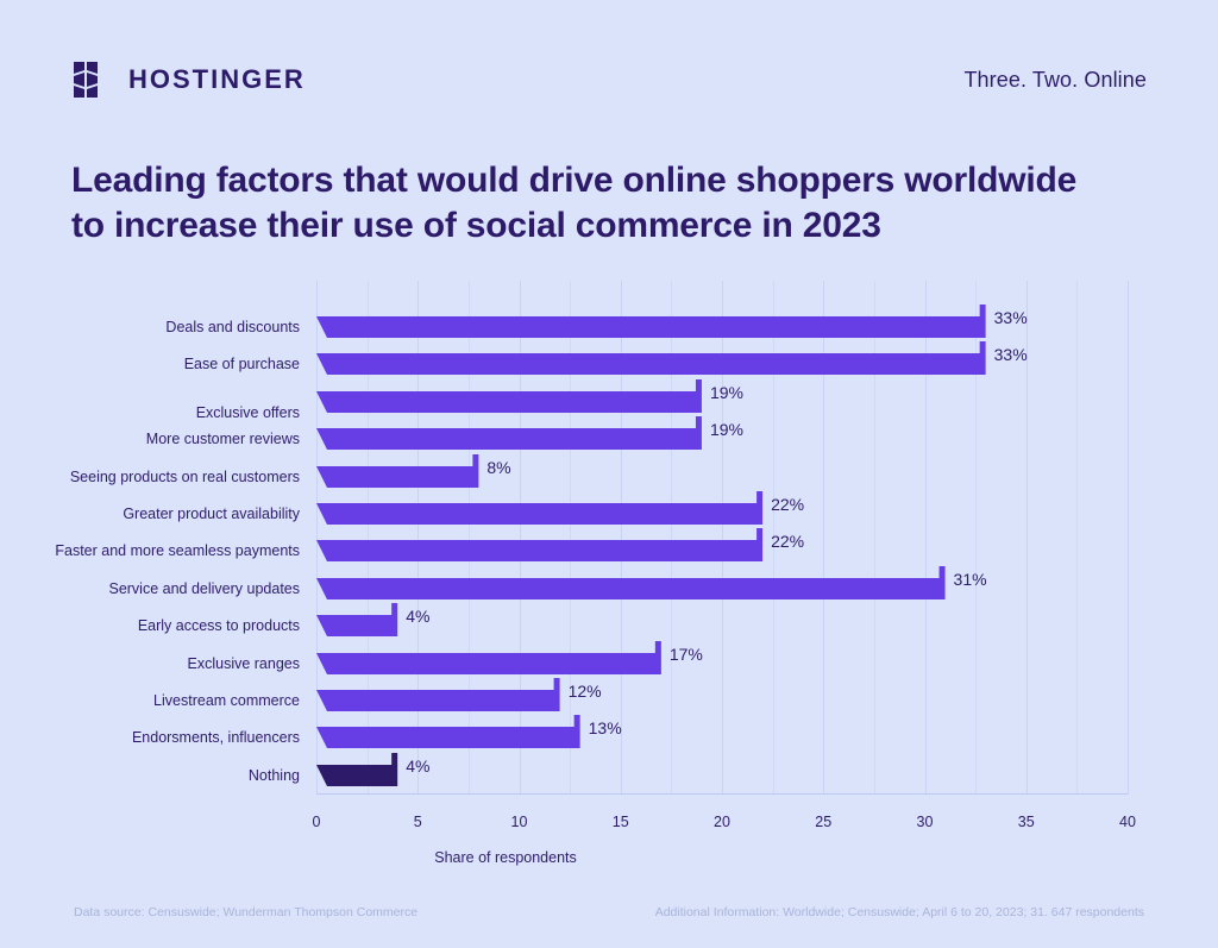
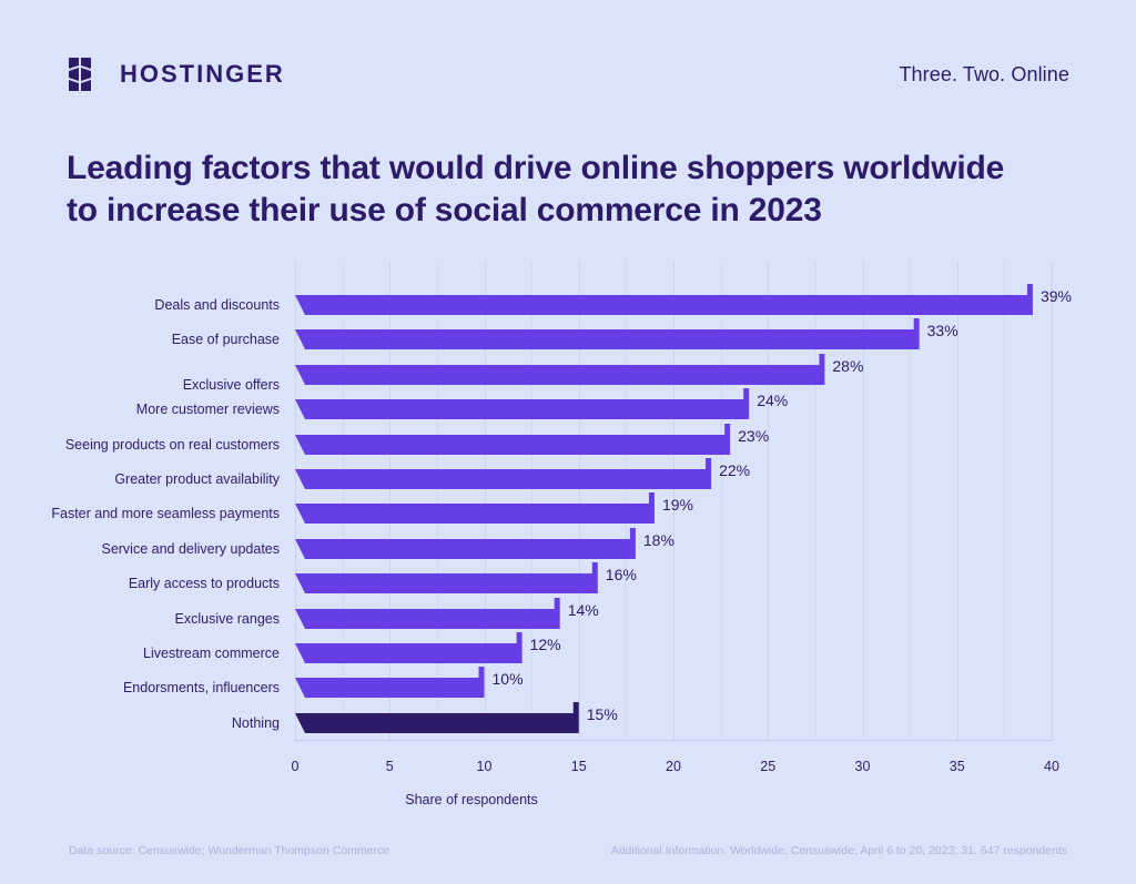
Deals and discounts: 33% -> 39%
Exclusive offers: 19% -> 28%
More customer reviews: 19% -> 24%
Seeing products on real customers: 8% -> 23%
Faster and more seamless payments: 22% -> 19%
Service and delivery updates: 31% -> 18%
Early access to products: 4% -> 16%
Exclusive ranges: 17% -> 14%
Endorsments, influencers: 13% -> 10%
Nothing: 4% -> 15%
